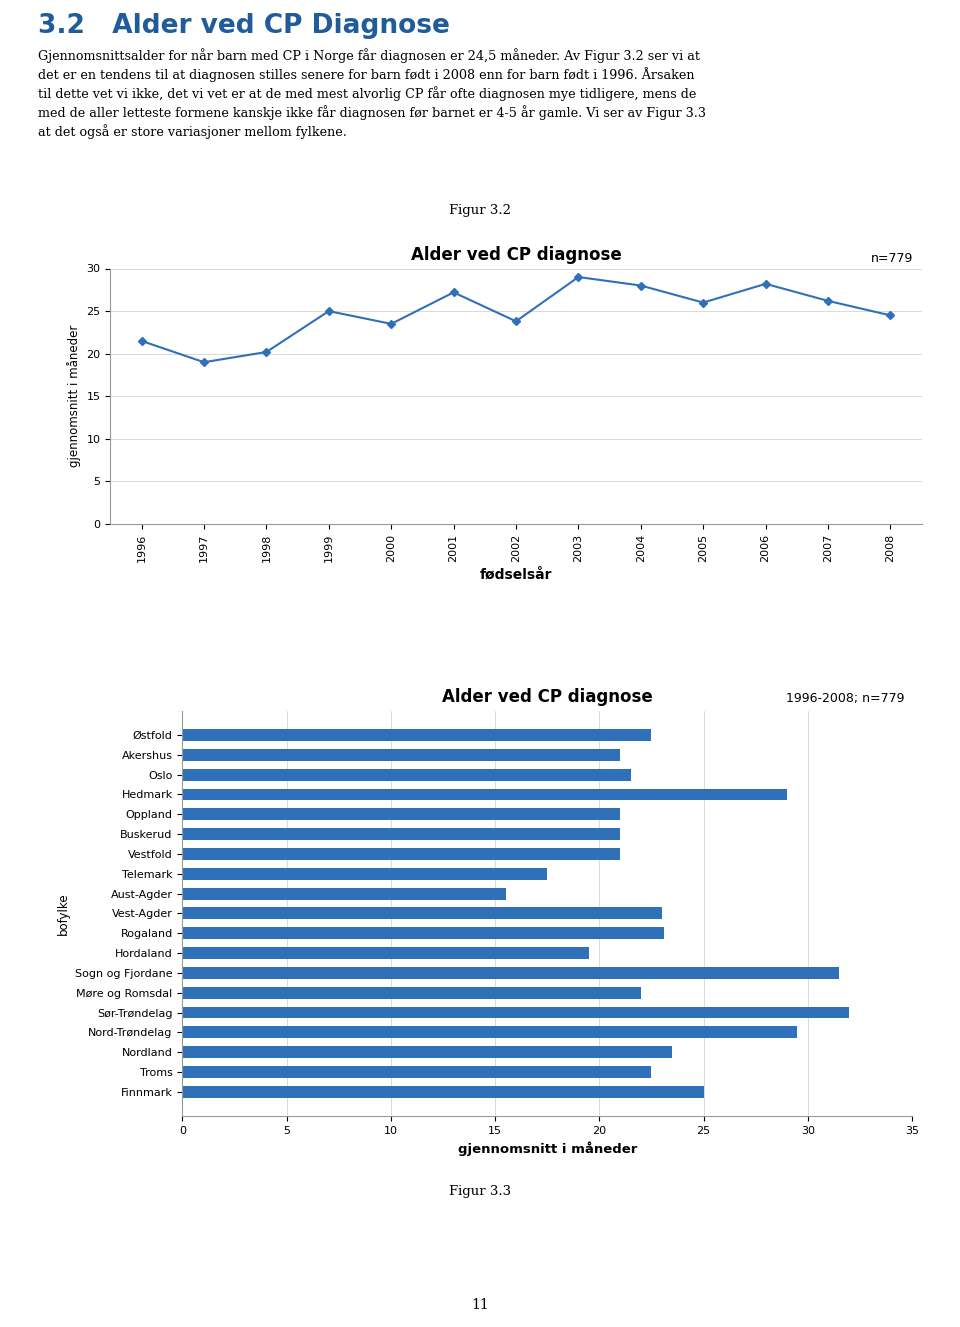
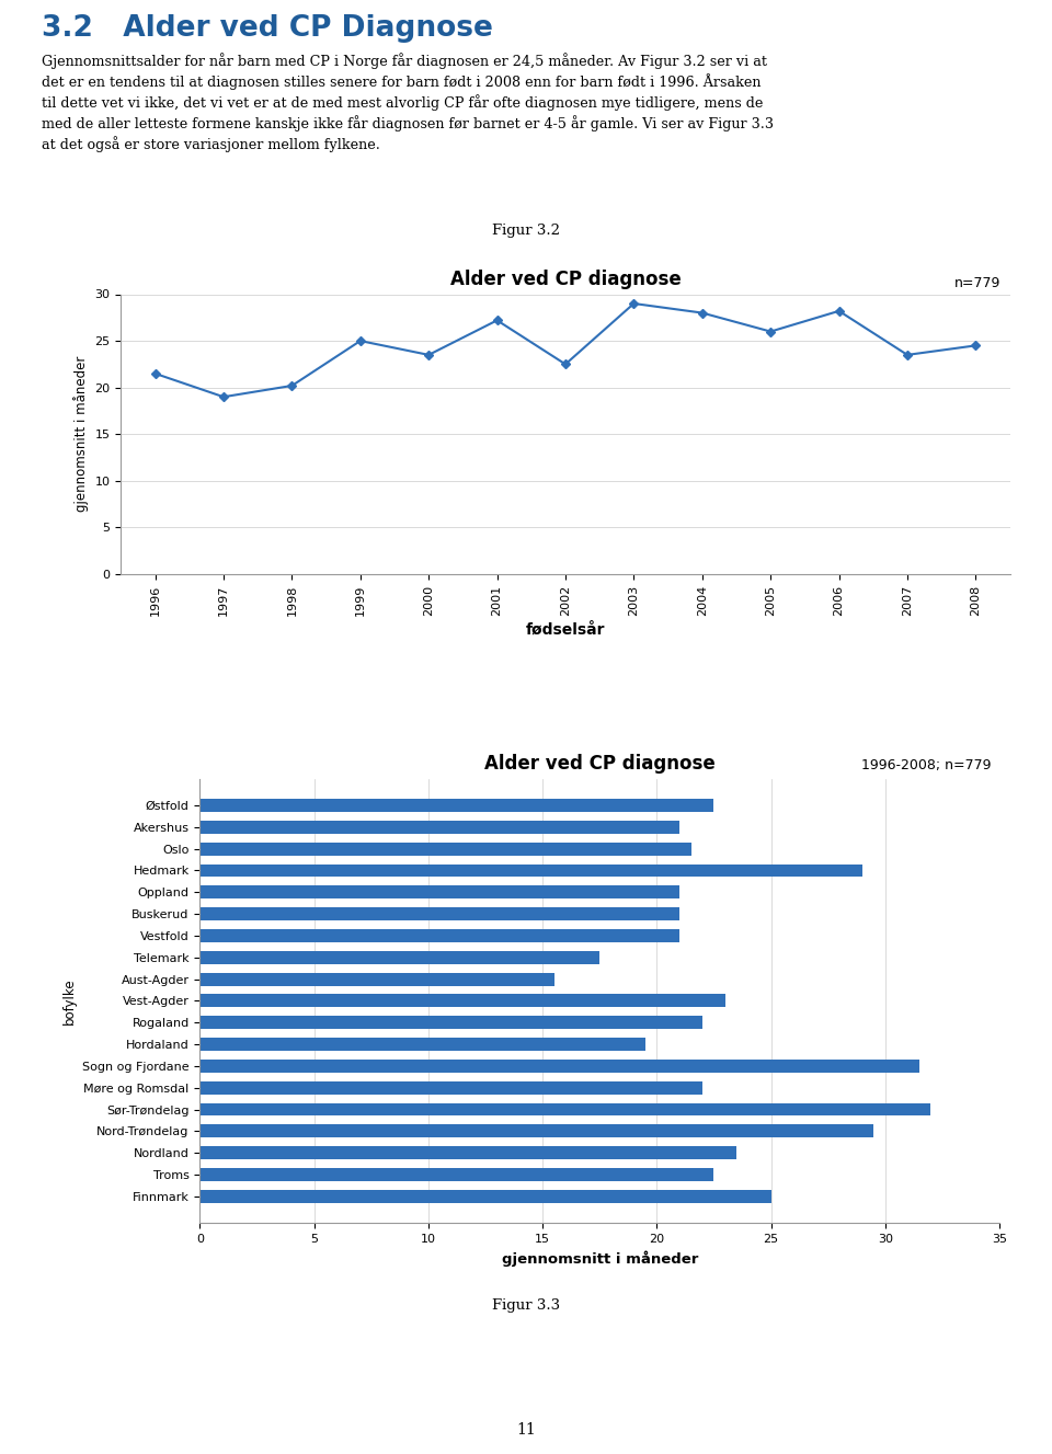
2002: 23.8 -> 22.5
2007: 26.2 -> 23.5
Rogaland: 23.1 -> 22.0
